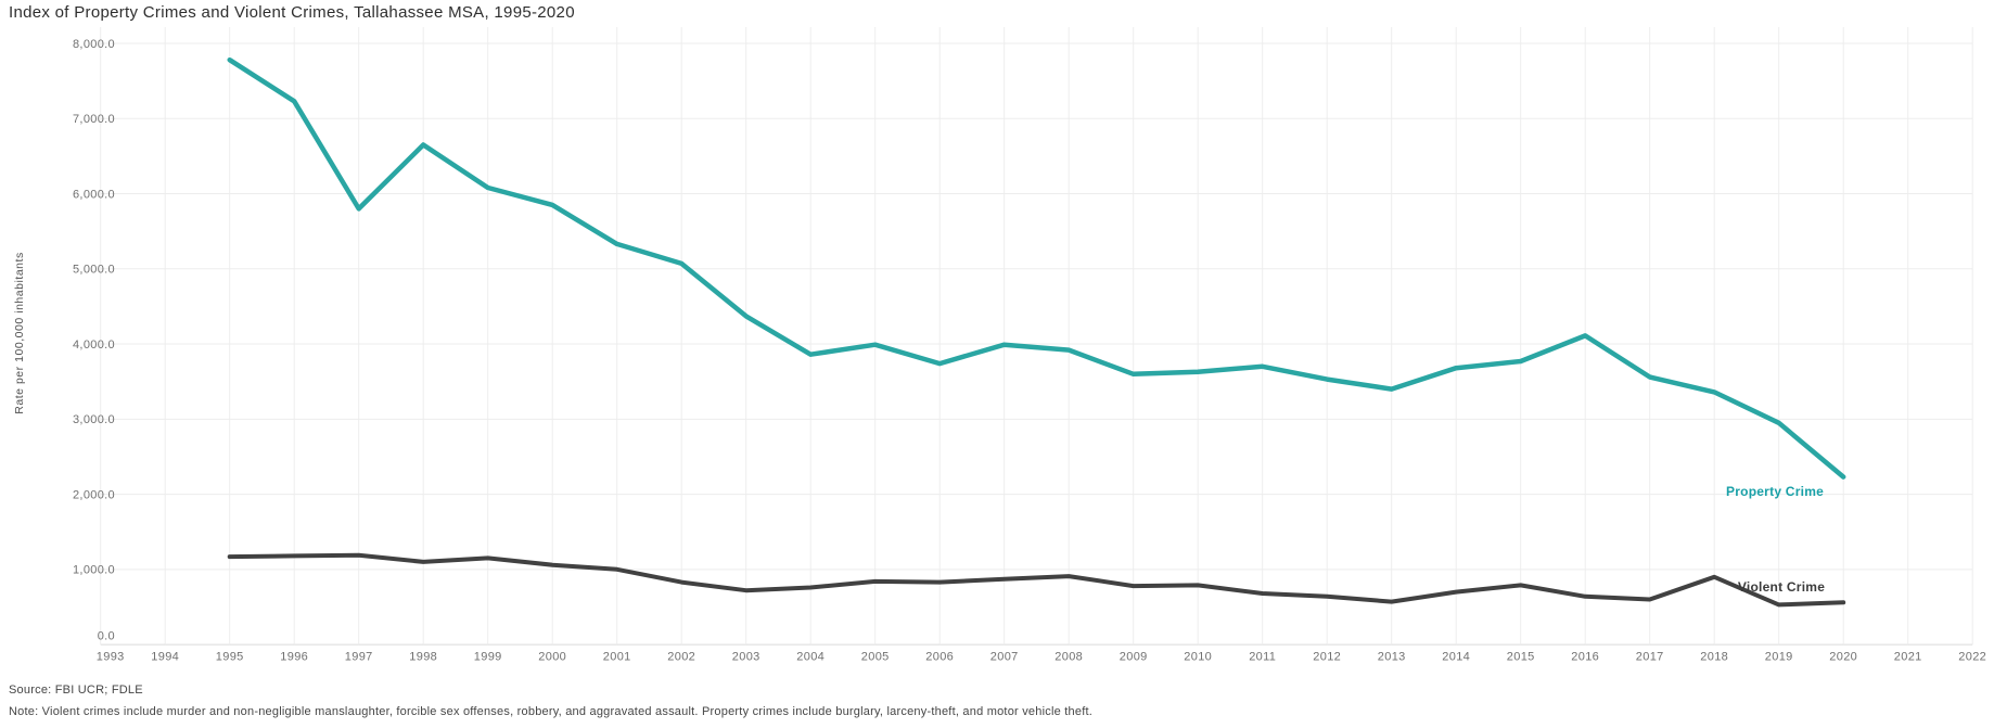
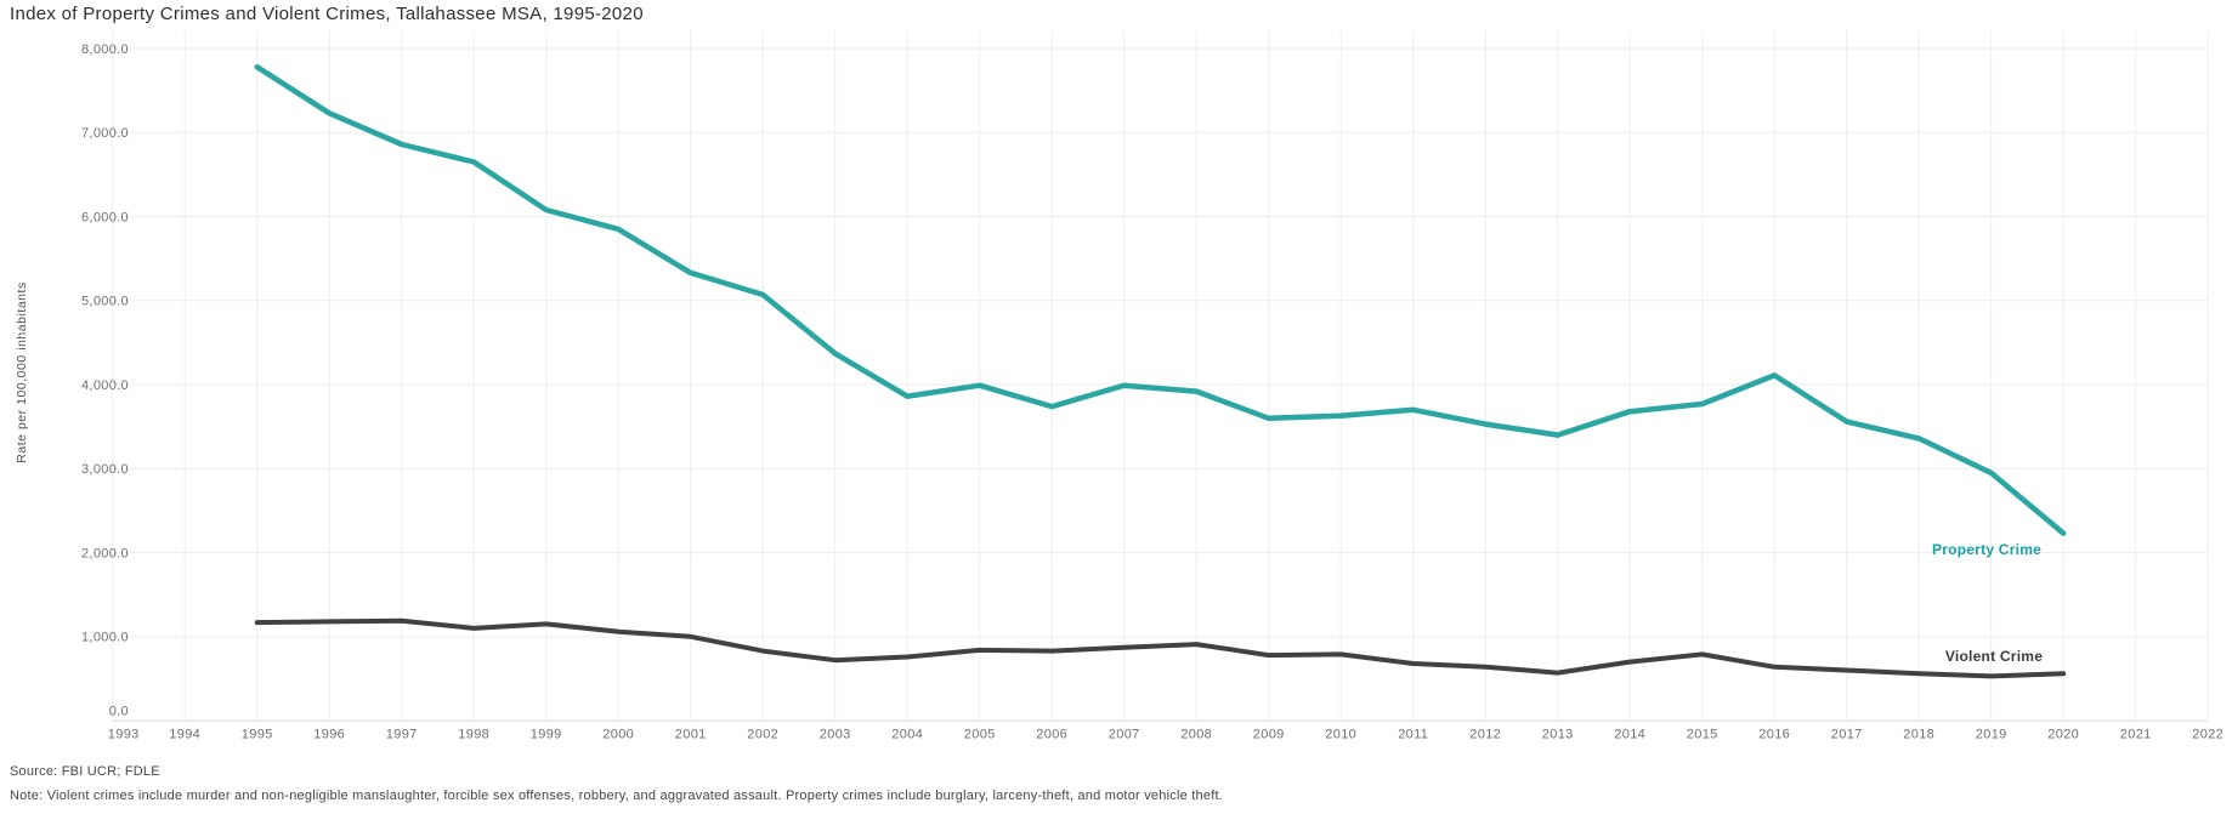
Property Crime/1997: 5800 -> 6900
Violent Crime/2018: 900 -> 600
